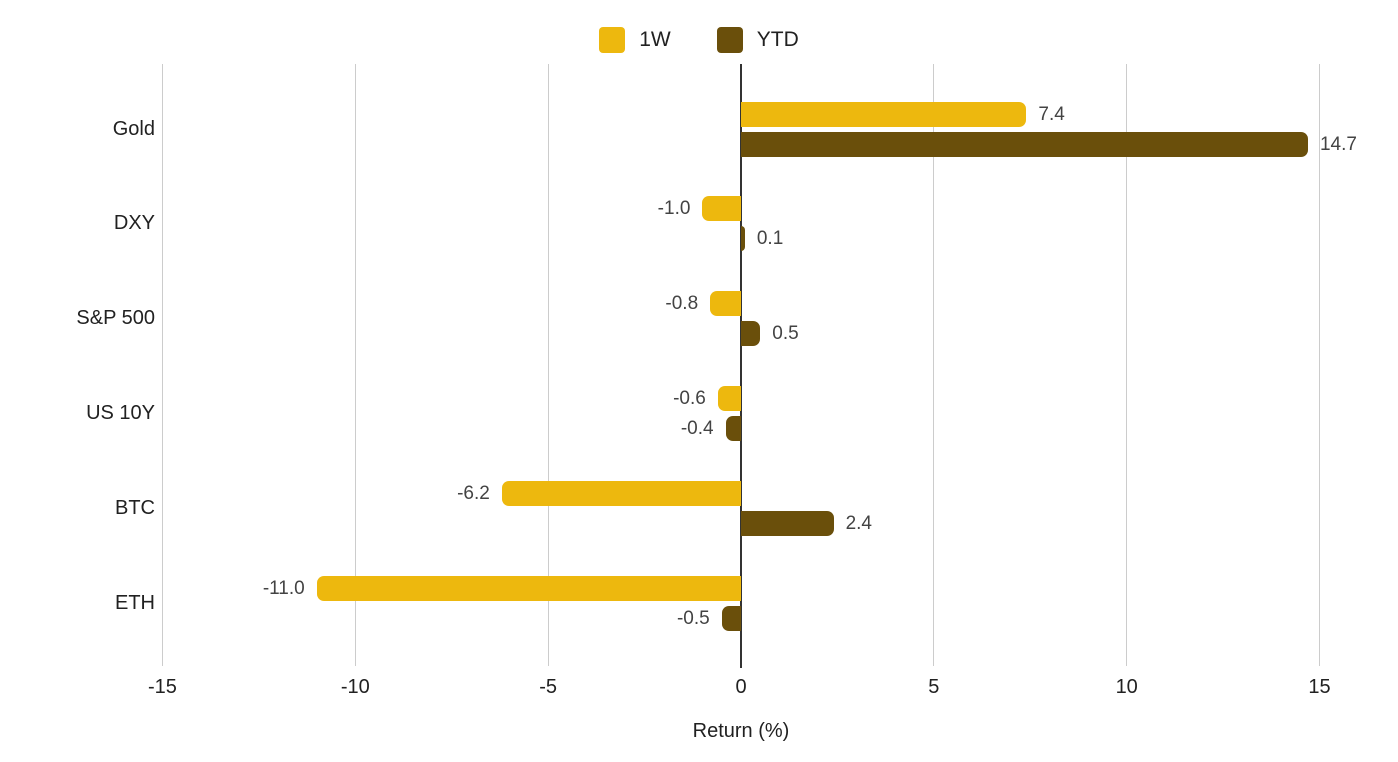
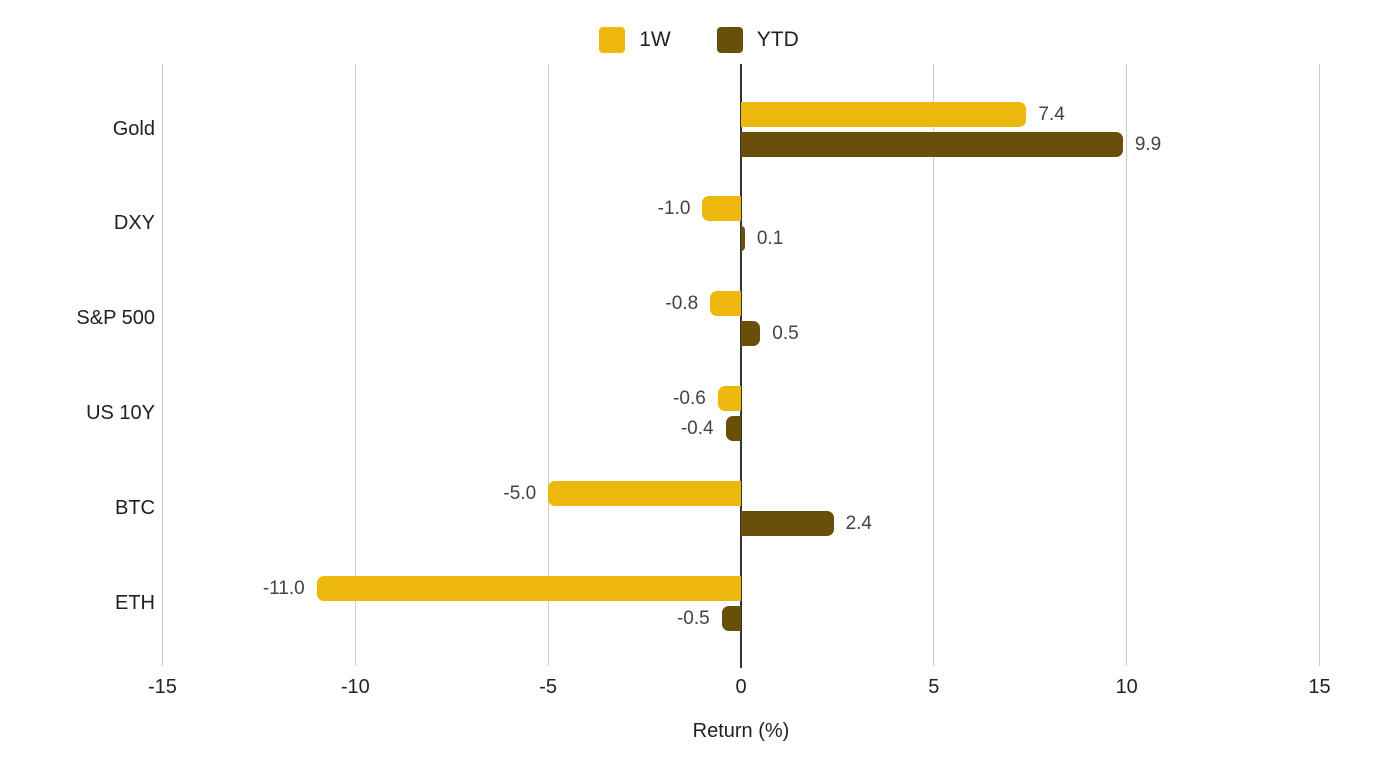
YTD/Gold: 14.7 -> 9.9
1W/BTC: -6.2 -> -5.0
